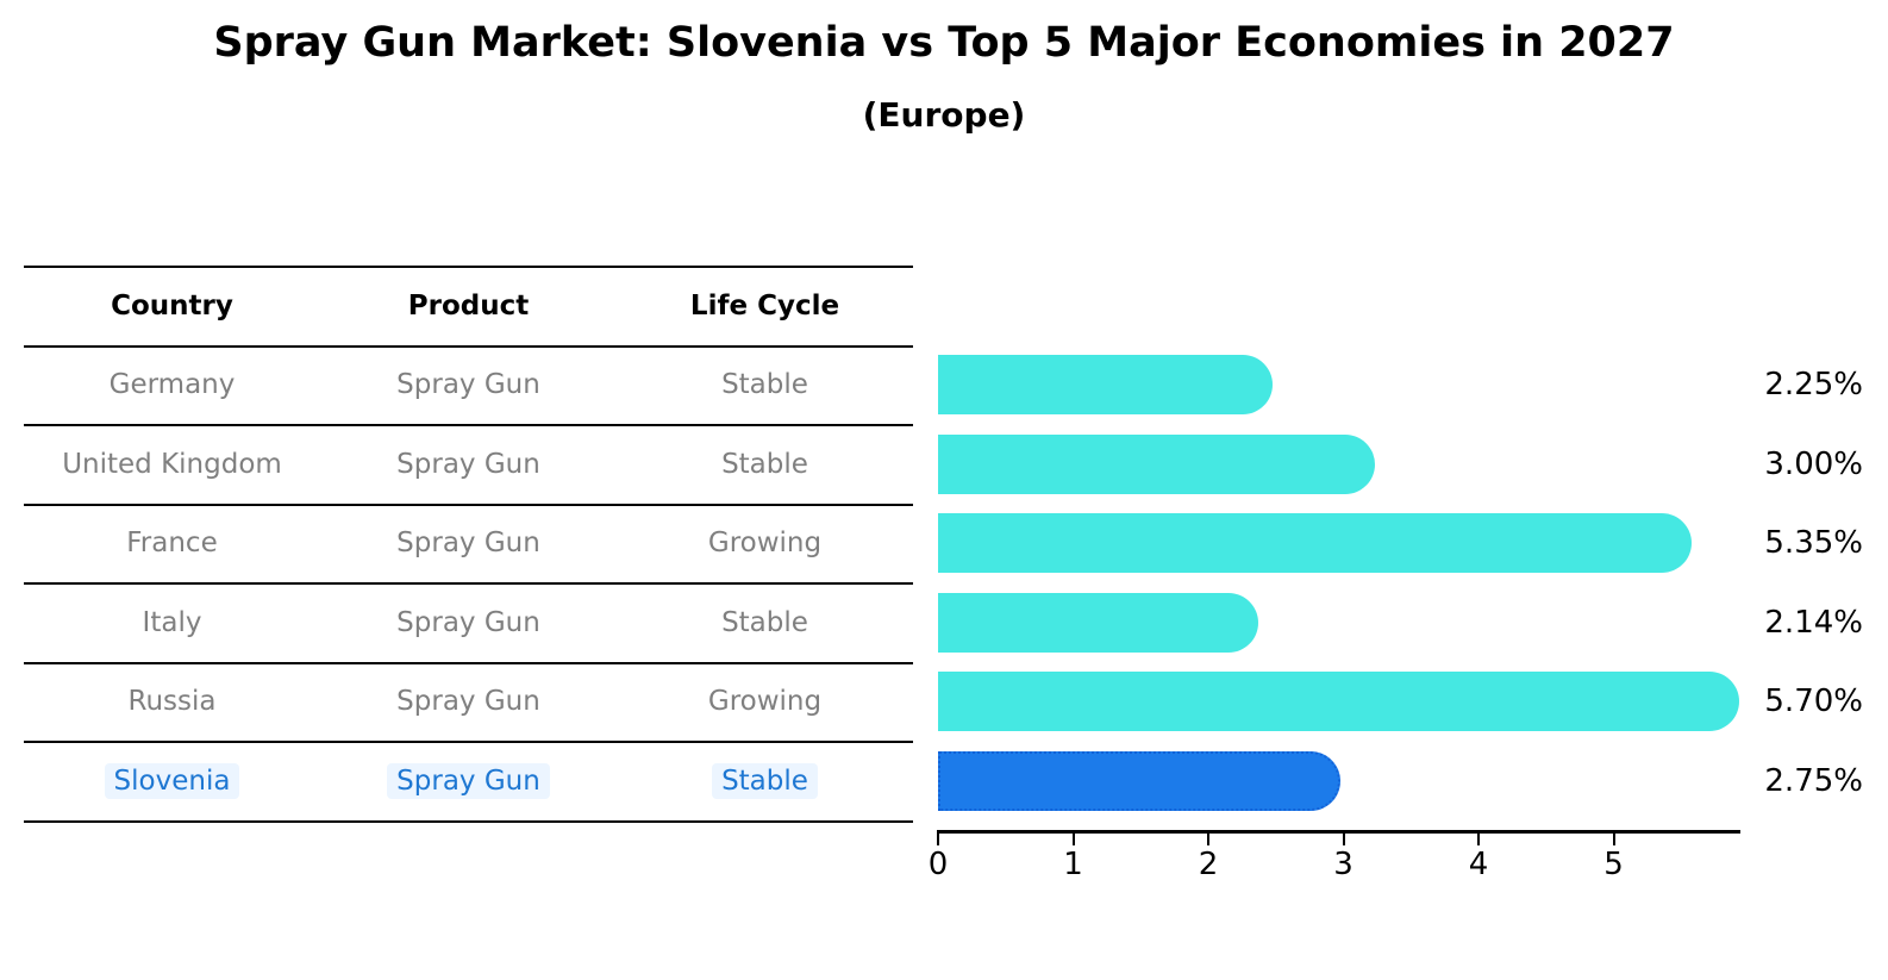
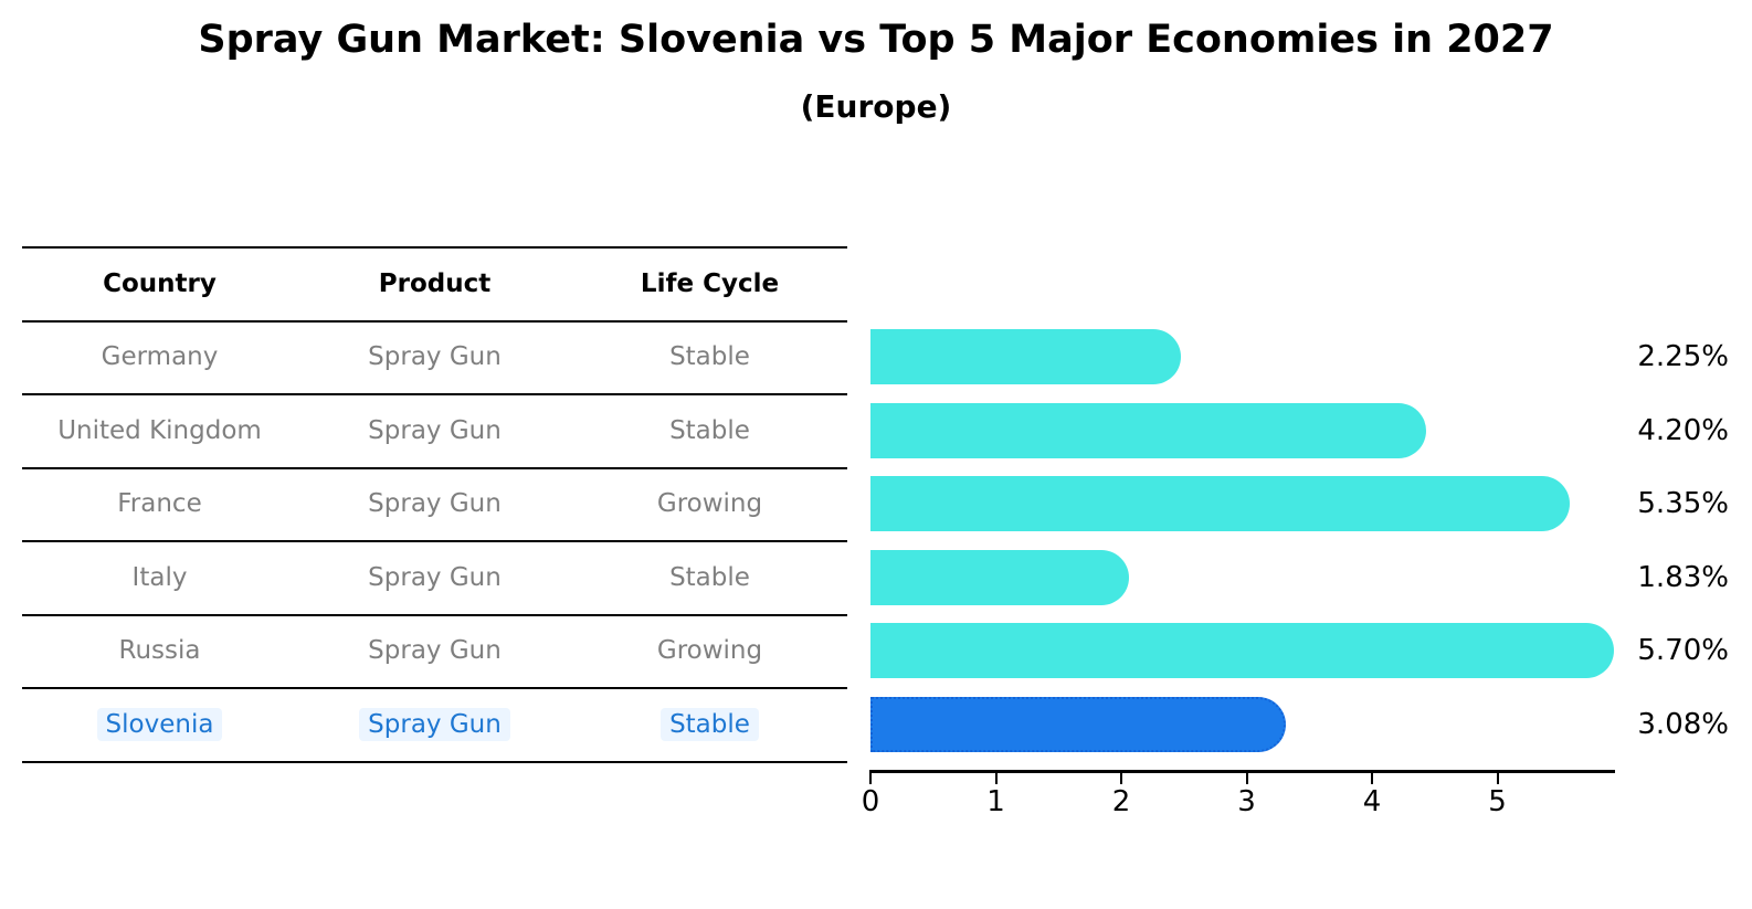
United Kingdom: 3.00% -> 4.20%
Italy: 2.14% -> 1.83%
Slovenia: 2.75% -> 3.08%
